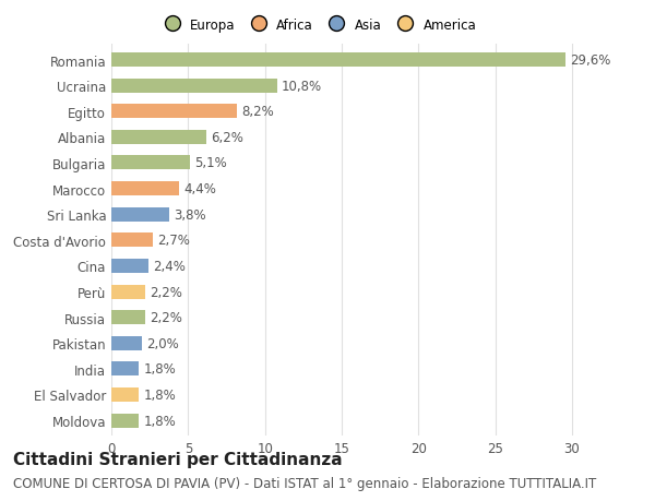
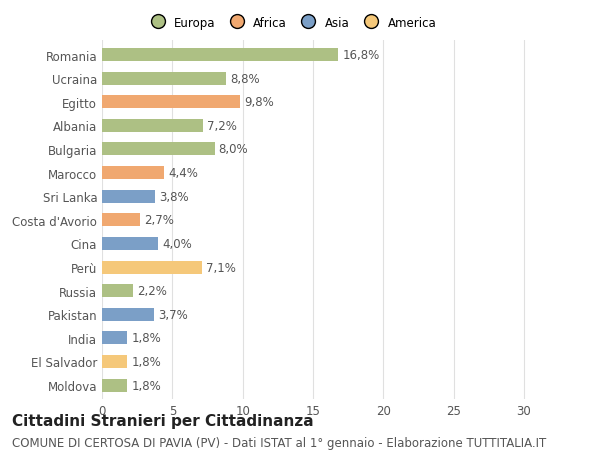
Romania: 29,6% -> 16,8%
Ucraina: 10,8% -> 8,8%
Egitto: 8,2% -> 9,8%
Albania: 6,2% -> 7,2%
Bulgaria: 5,1% -> 8,0%
Cina: 2,4% -> 4,0%
Perù: 2,2% -> 7,1%
Pakistan: 2,0% -> 3,7%
